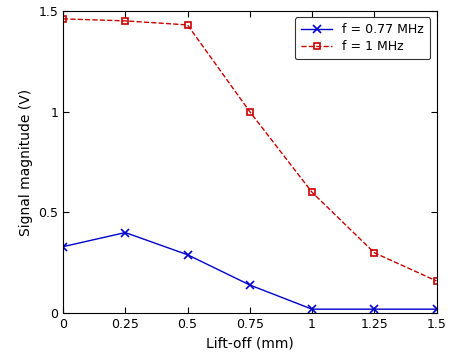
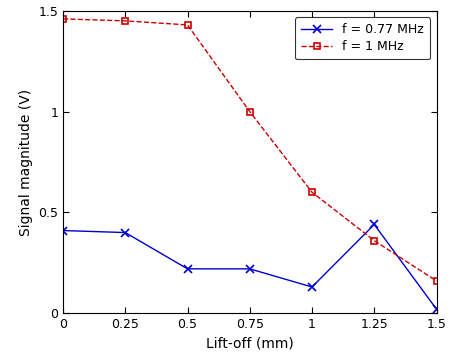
f = 0.77 MHz/0: 0.33 -> 0.41
f = 0.77 MHz/0.5: 0.29 -> 0.22
f = 0.77 MHz/0.75: 0.14 -> 0.22
f = 0.77 MHz/1: 0.02 -> 0.13
f = 0.77 MHz/1.25: 0.02 -> 0.44
f = 1 MHz/1.25: 0.30 -> 0.36
